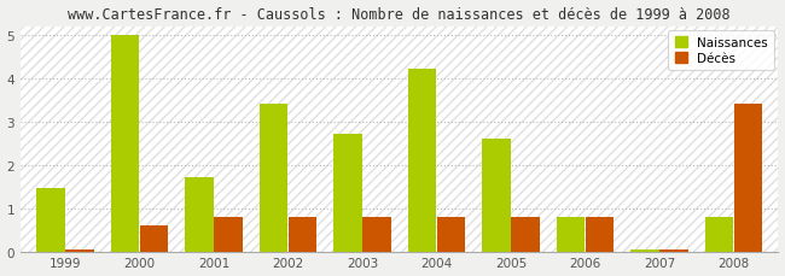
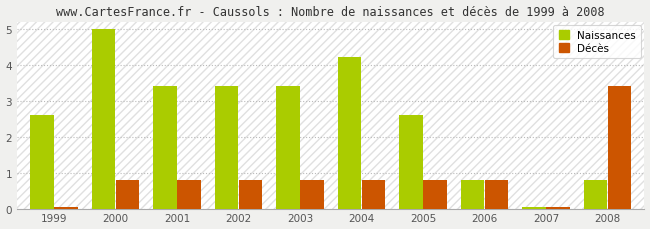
Naissances/1999: 1.45 -> 2.60
Décès/2000: 0.60 -> 0.80
Naissances/2001: 1.70 -> 3.40
Naissances/2003: 2.70 -> 3.40
